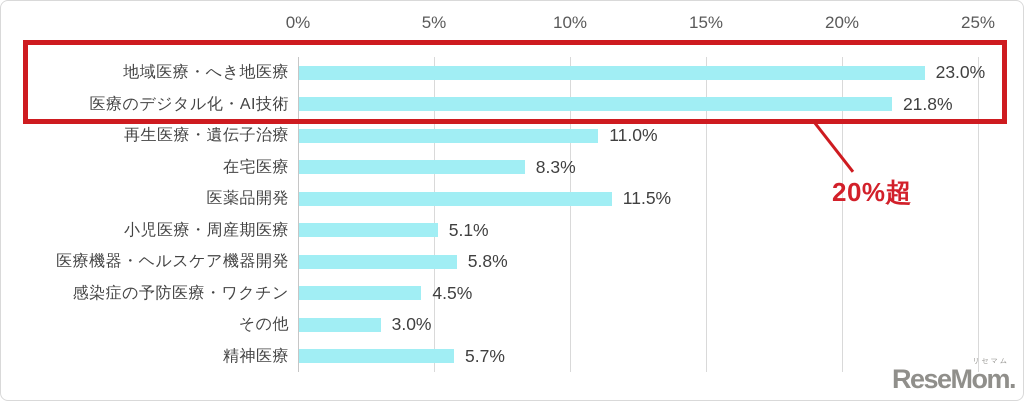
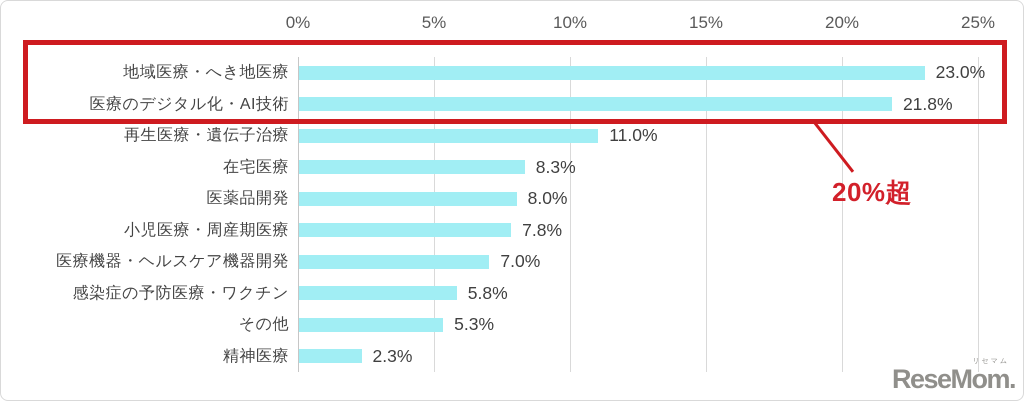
医薬品開発: 11.5% -> 8.0%
小児医療・周産期医療: 5.1% -> 7.8%
医療機器・ヘルスケア機器開発: 5.8% -> 7.0%
感染症の予防医療・ワクチン: 4.5% -> 5.8%
その他: 3.0% -> 5.3%
精神医療: 5.7% -> 2.3%
